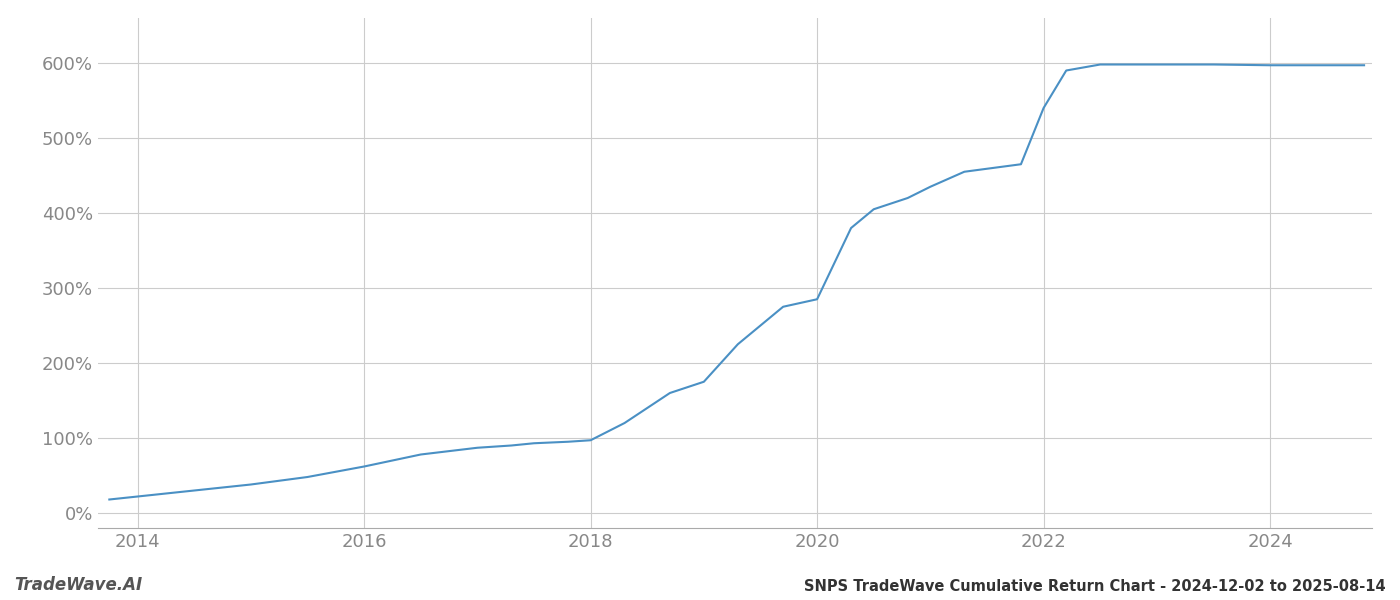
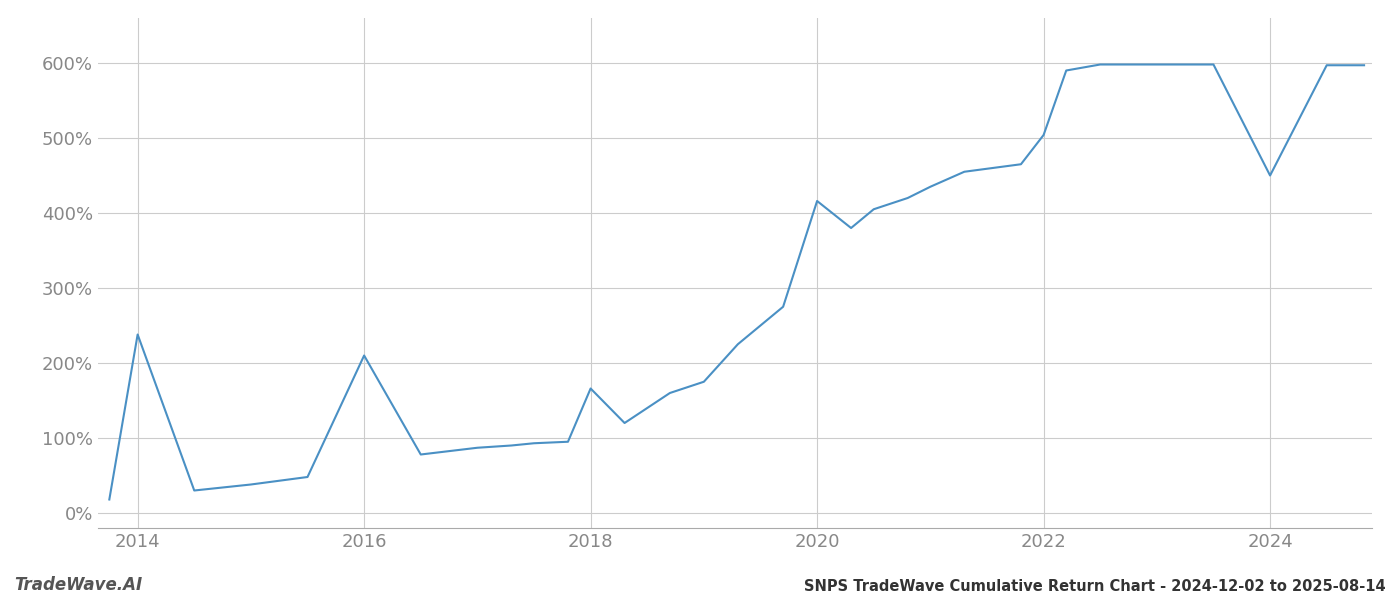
2014: 22% -> 238%
2016: 62% -> 210%
2018: 97% -> 166%
2020: 285% -> 416%
2022: 540% -> 504%
2024: 597% -> 450%
